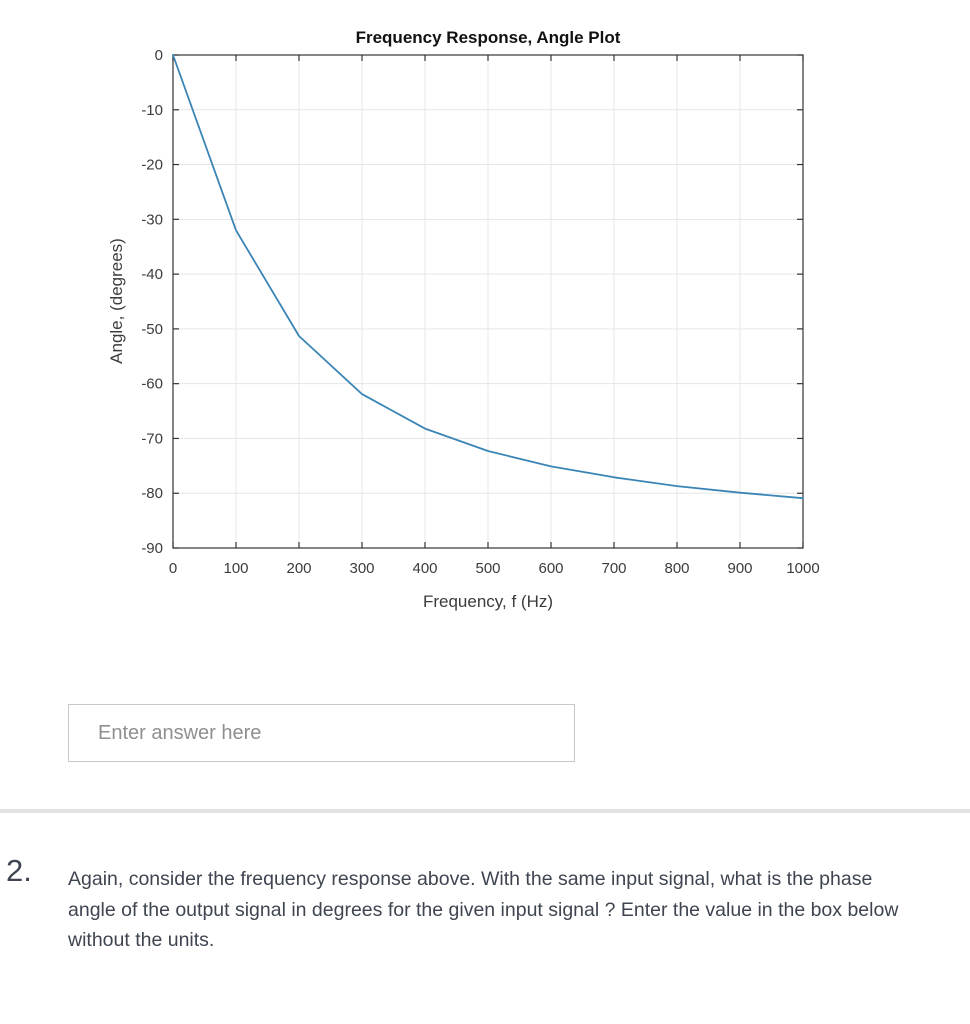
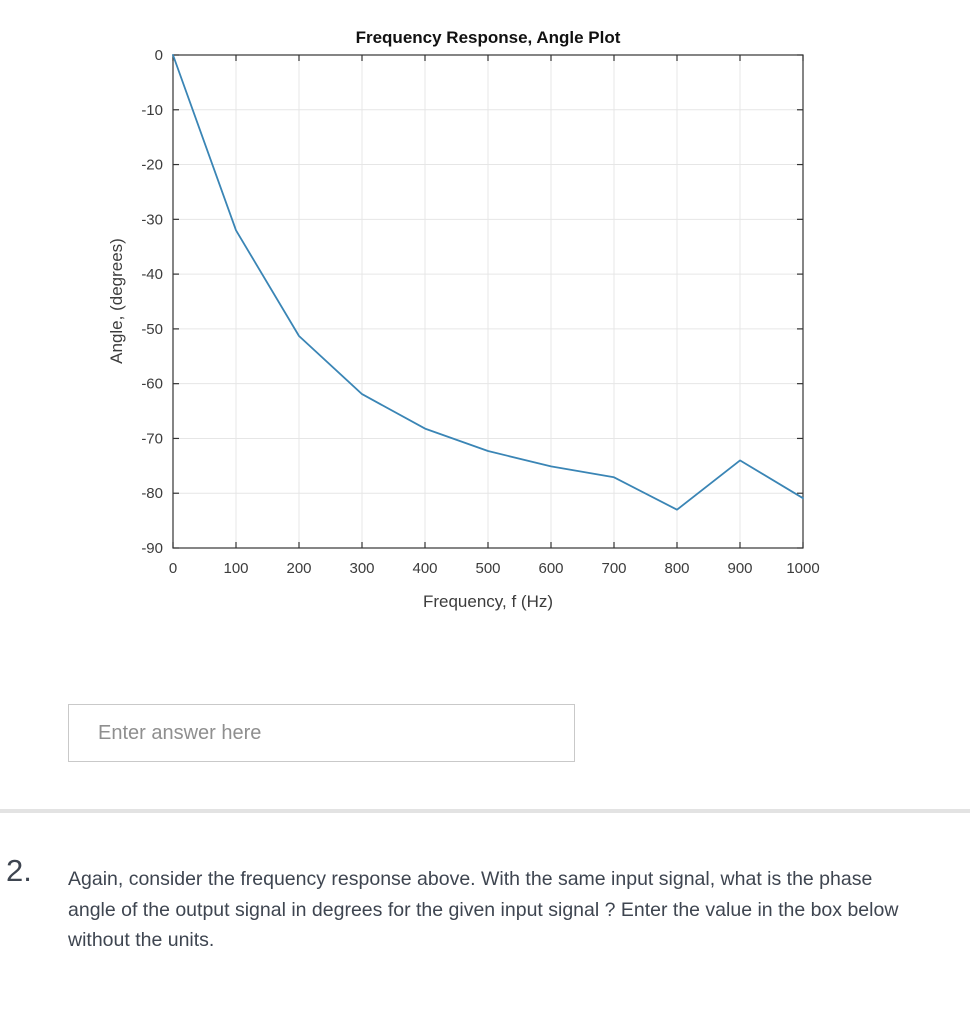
800: -79 -> -83
900: -80 -> -74
